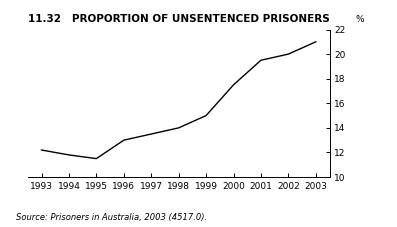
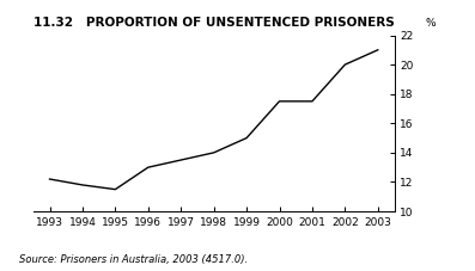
2001: 19.5 -> 17.5
